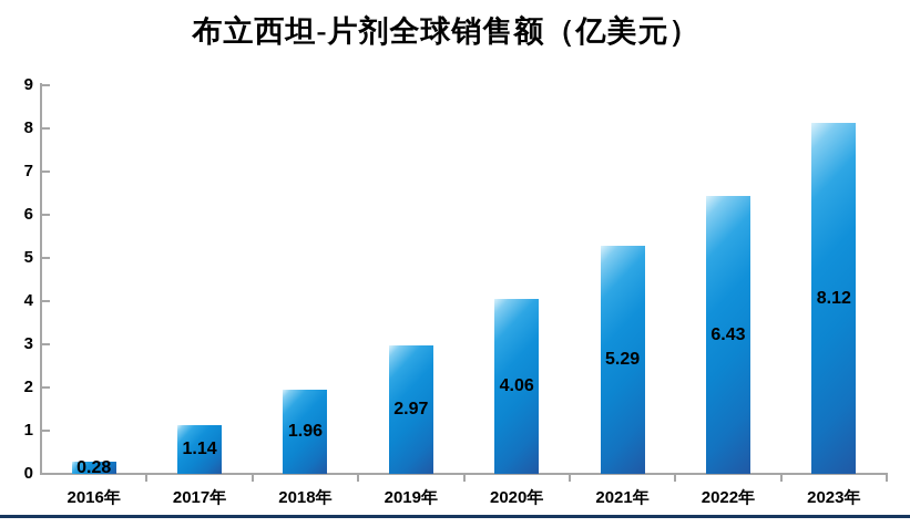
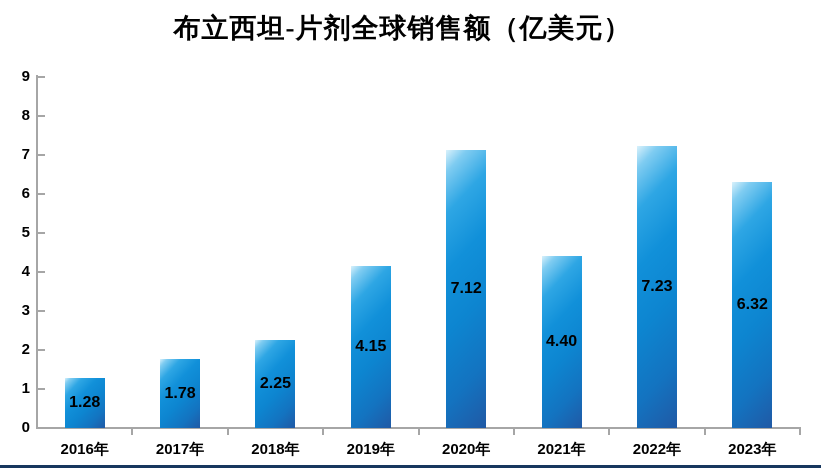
2016年: 0.28 -> 1.28
2017年: 1.14 -> 1.78
2018年: 1.96 -> 2.25
2019年: 2.97 -> 4.15
2020年: 4.06 -> 7.12
2021年: 5.29 -> 4.40
2022年: 6.43 -> 7.23
2023年: 8.12 -> 6.32
